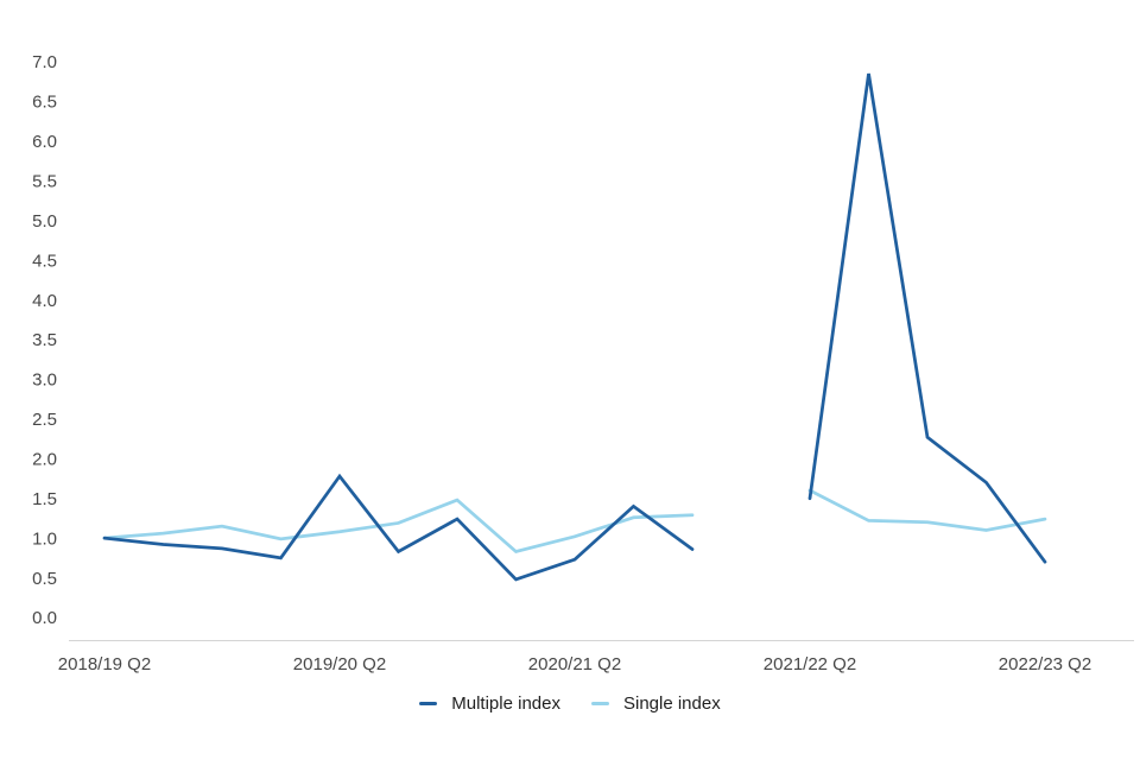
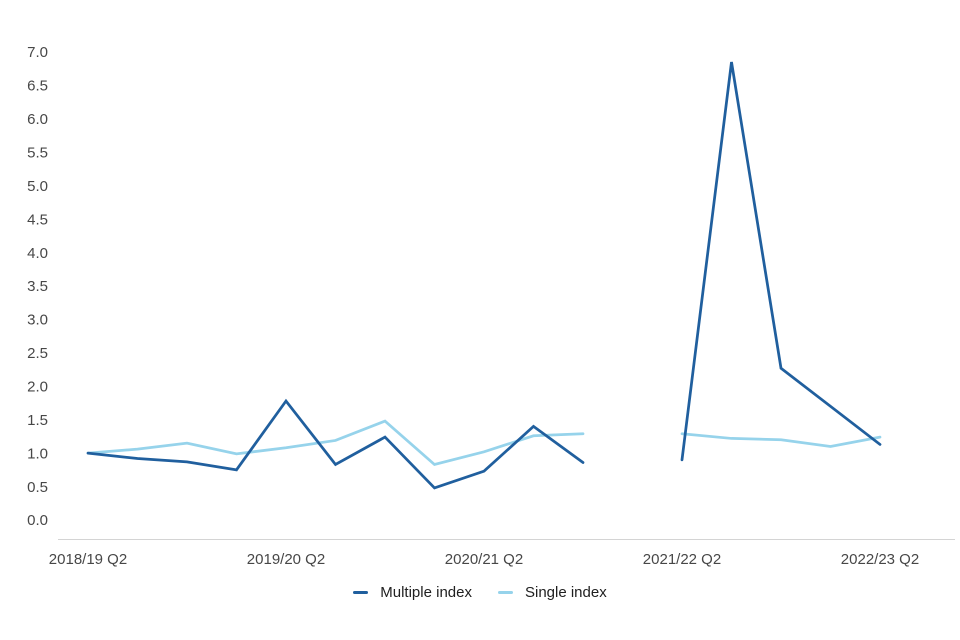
Multiple index/2021/22 Q2: 1.5 -> 0.9
Single index/2021/22 Q2: 1.6 -> 1.3
Multiple index/2022/23 Q2: 0.7 -> 1.1
